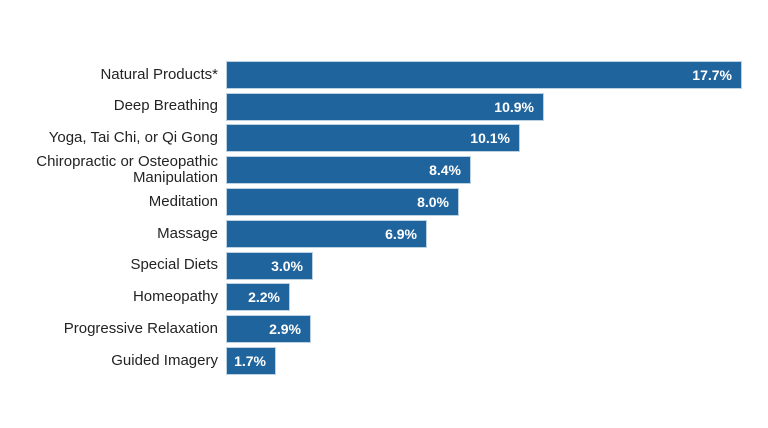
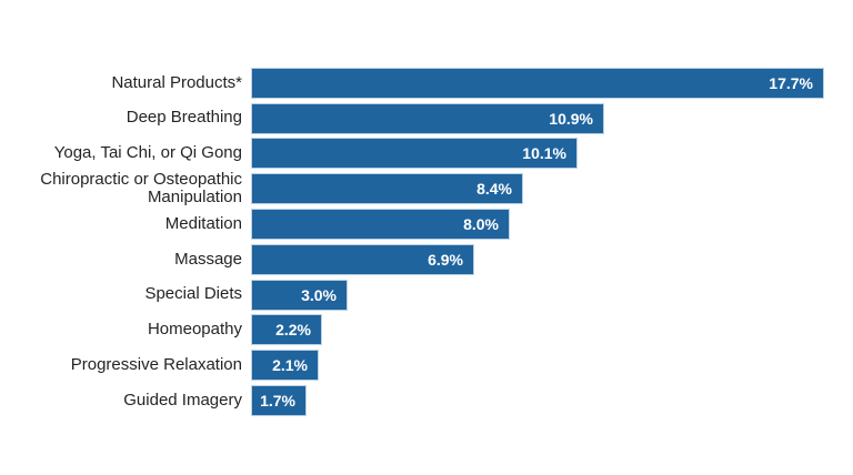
Progressive Relaxation: 2.9% -> 2.1%
